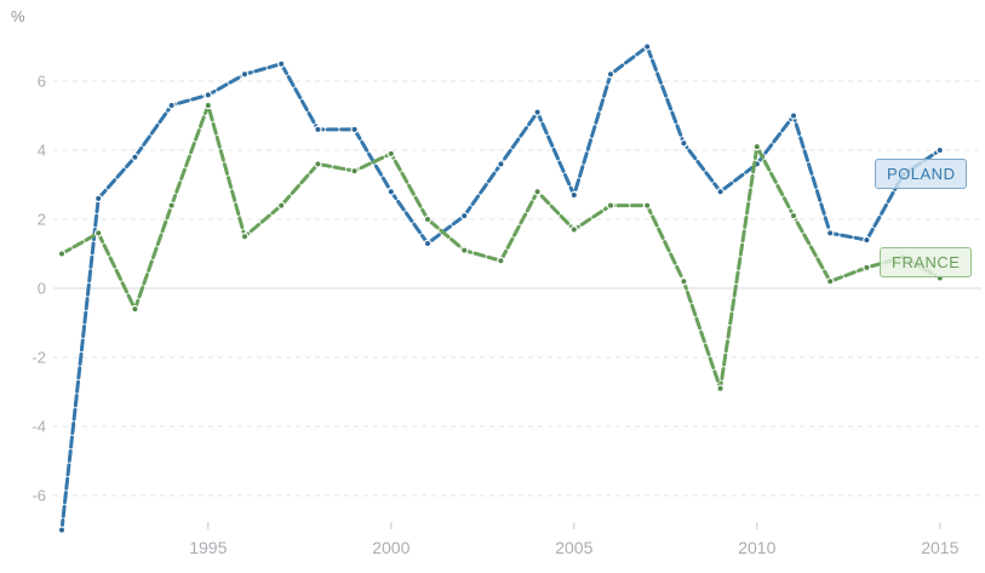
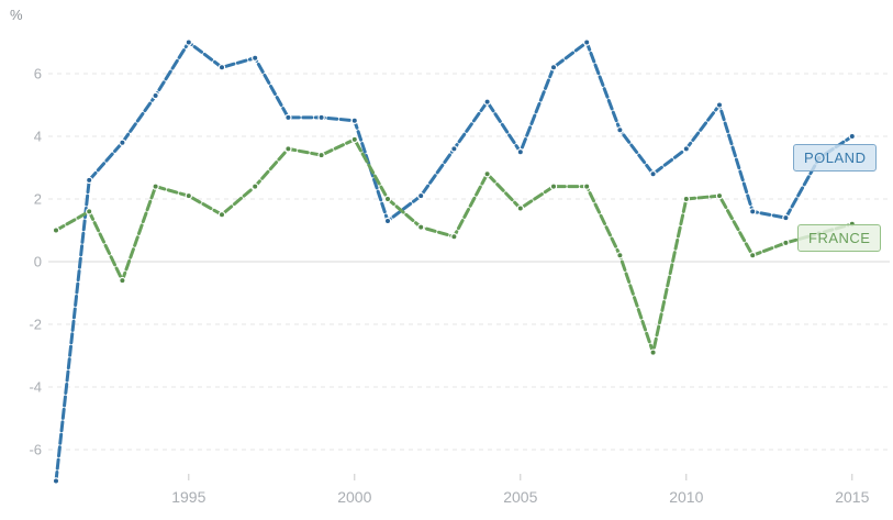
POLAND/1995: 5.6 -> 7.0
FRANCE/1995: 5.3 -> 2.1
POLAND/2000: 2.8 -> 4.5
POLAND/2005: 2.7 -> 3.5
FRANCE/2010: 4.1 -> 2.0
FRANCE/2015: 0.3 -> 1.2
